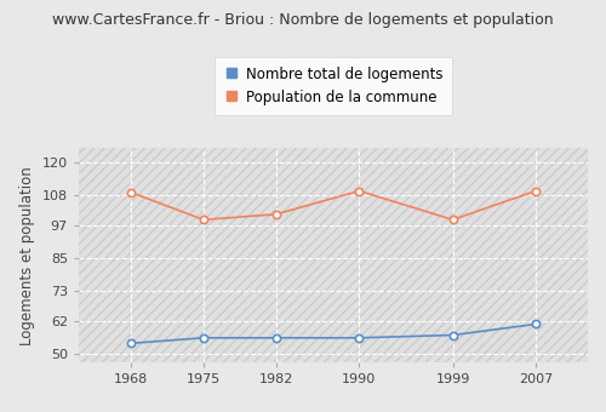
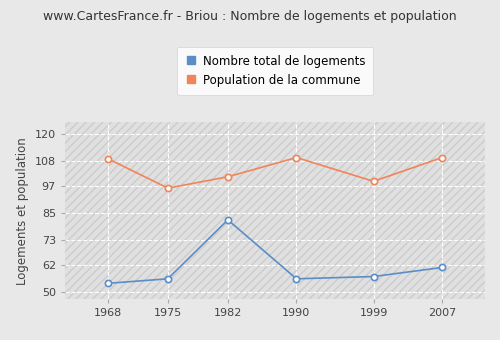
Population de la commune/1975: 99.0 -> 96.0
Nombre total de logements/1982: 56 -> 82
